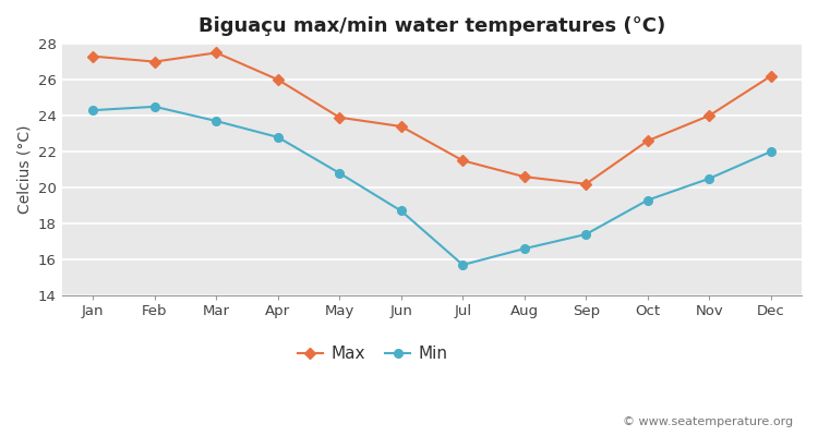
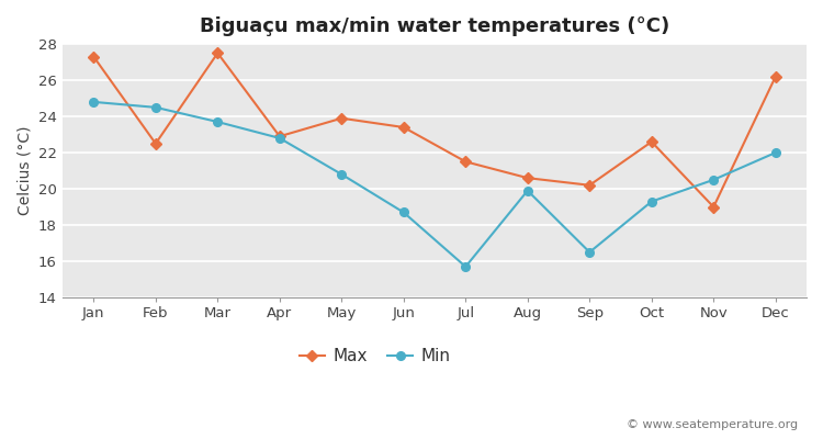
Min/Jan: 24.3 -> 24.8
Max/Feb: 27.0 -> 22.5
Max/Apr: 26.0 -> 22.9
Min/Aug: 16.6 -> 19.9
Min/Sep: 17.4 -> 16.5
Max/Nov: 24.0 -> 19.0
